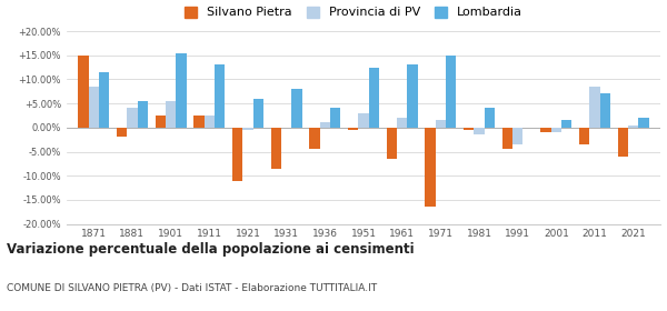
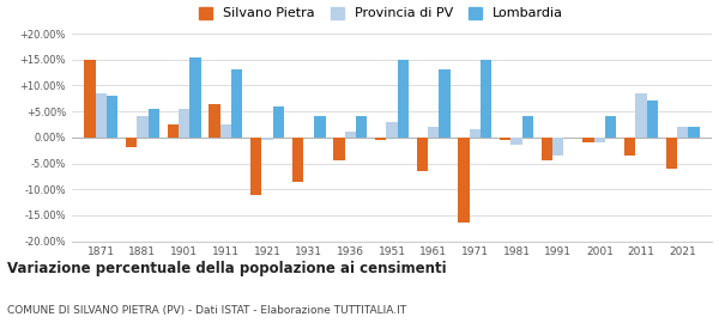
Lombardia/1871: 11.5% -> 8.0%
Silvano Pietra/1911: 2.5% -> 6.5%
Lombardia/1931: 8.0% -> 4.0%
Lombardia/1951: 12.5% -> 15.0%
Lombardia/2001: 1.5% -> 4.0%
Provincia di PV/2021: 0.5% -> 2.0%
